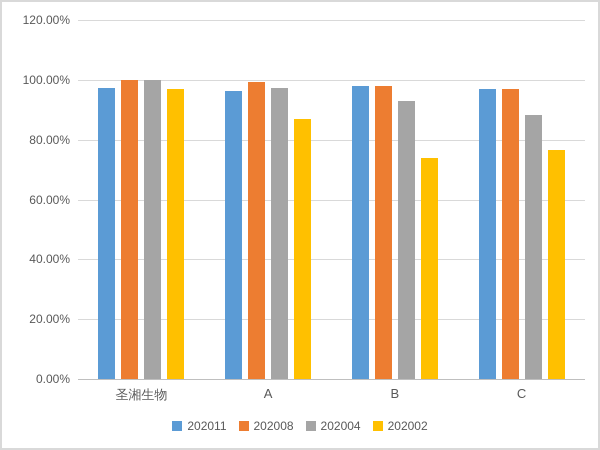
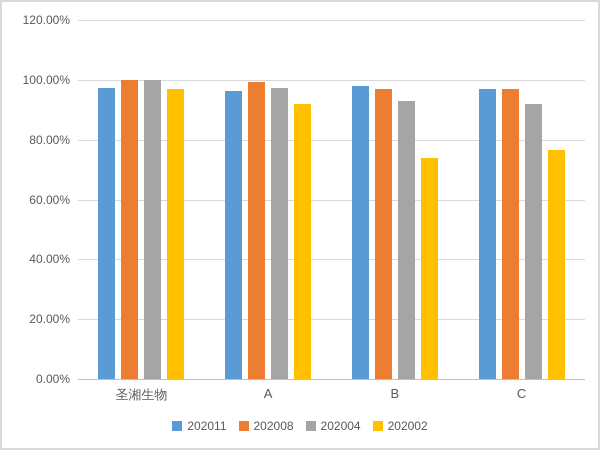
202002/A: 87% -> 92%
202008/B: 98% -> 97%
202004/C: 88% -> 92%
